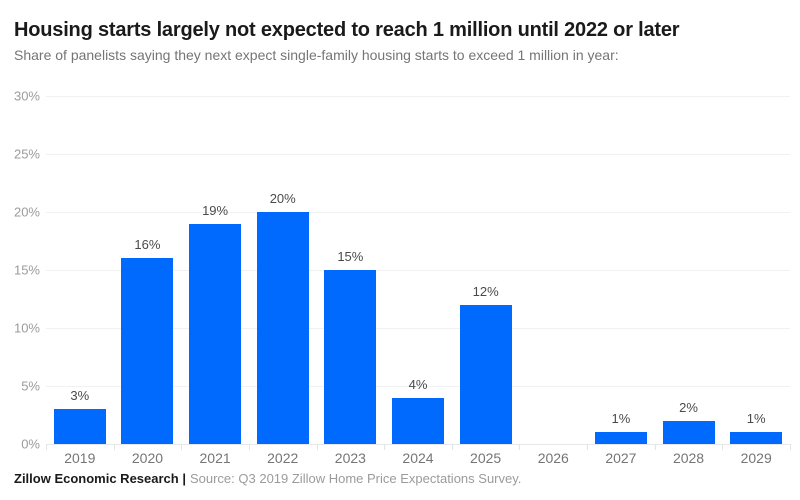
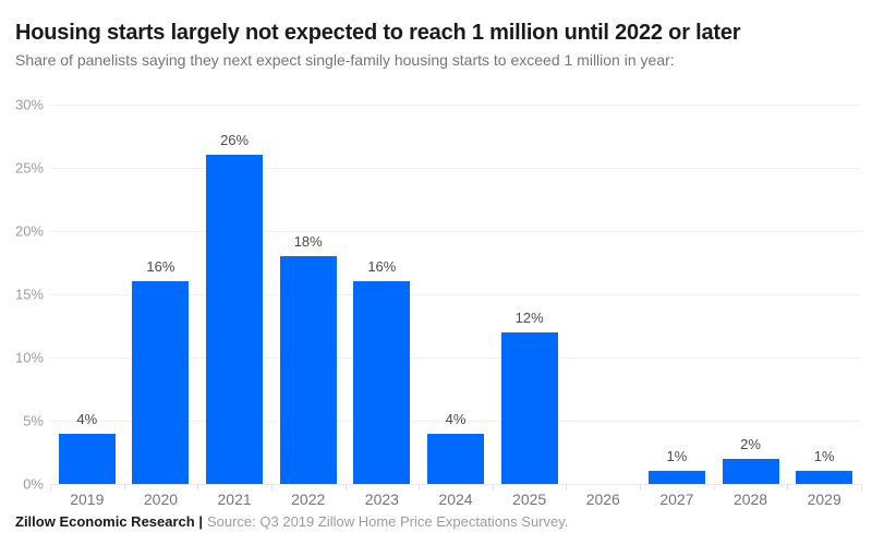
2019: 3% -> 4%
2021: 19% -> 26%
2022: 20% -> 18%
2023: 15% -> 16%
